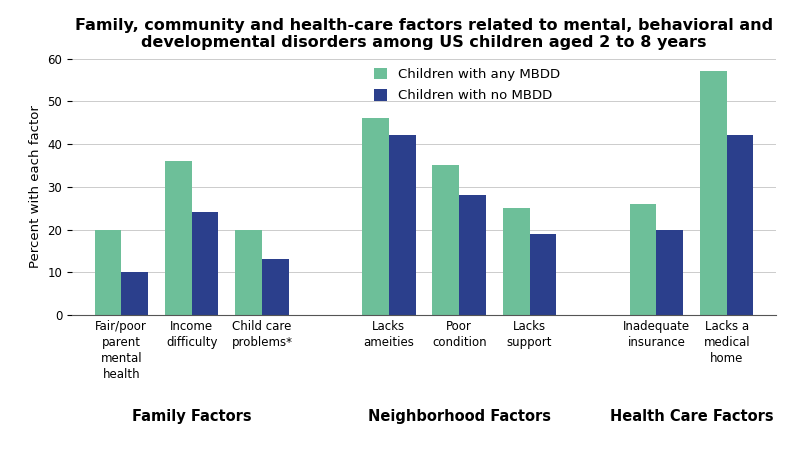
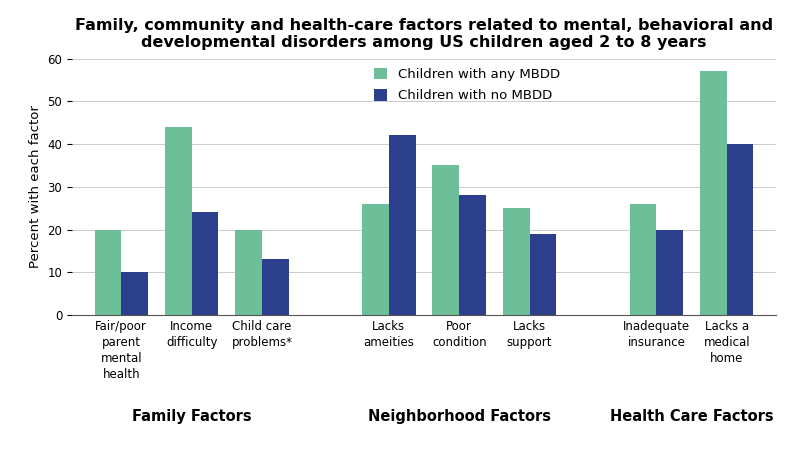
Children with any MBDD/Income difficulty: 36 -> 44
Children with any MBDD/Lacks ameities: 46 -> 26
Children with no MBDD/Lacks a medical home: 42 -> 40
